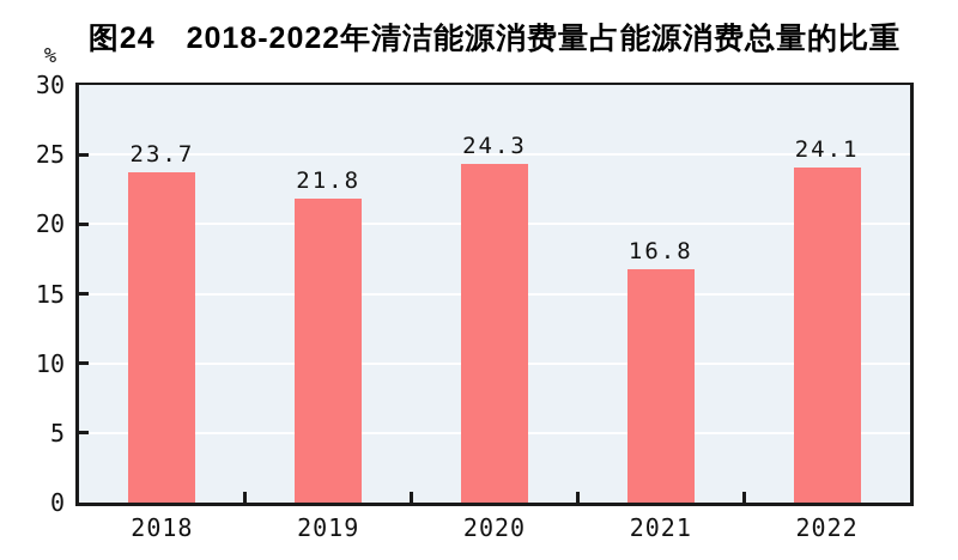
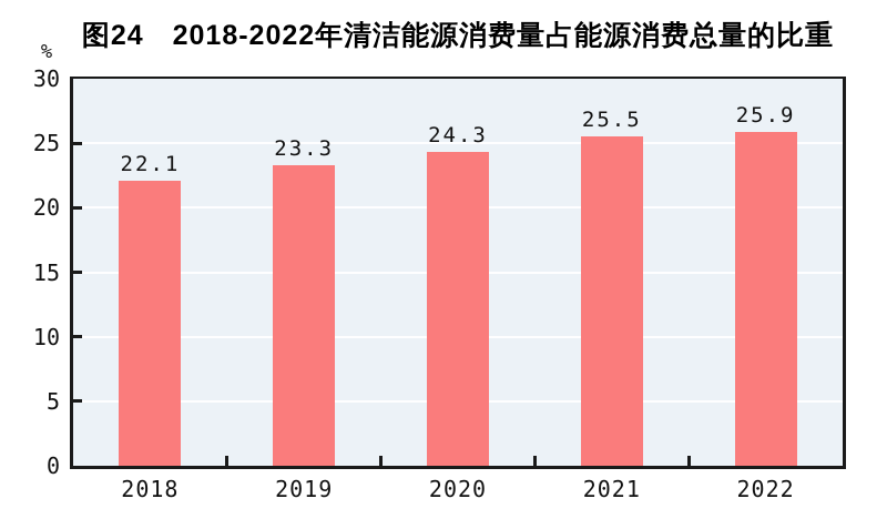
2018: 23.7 -> 22.1
2019: 21.8 -> 23.3
2021: 16.8 -> 25.5
2022: 24.1 -> 25.9
